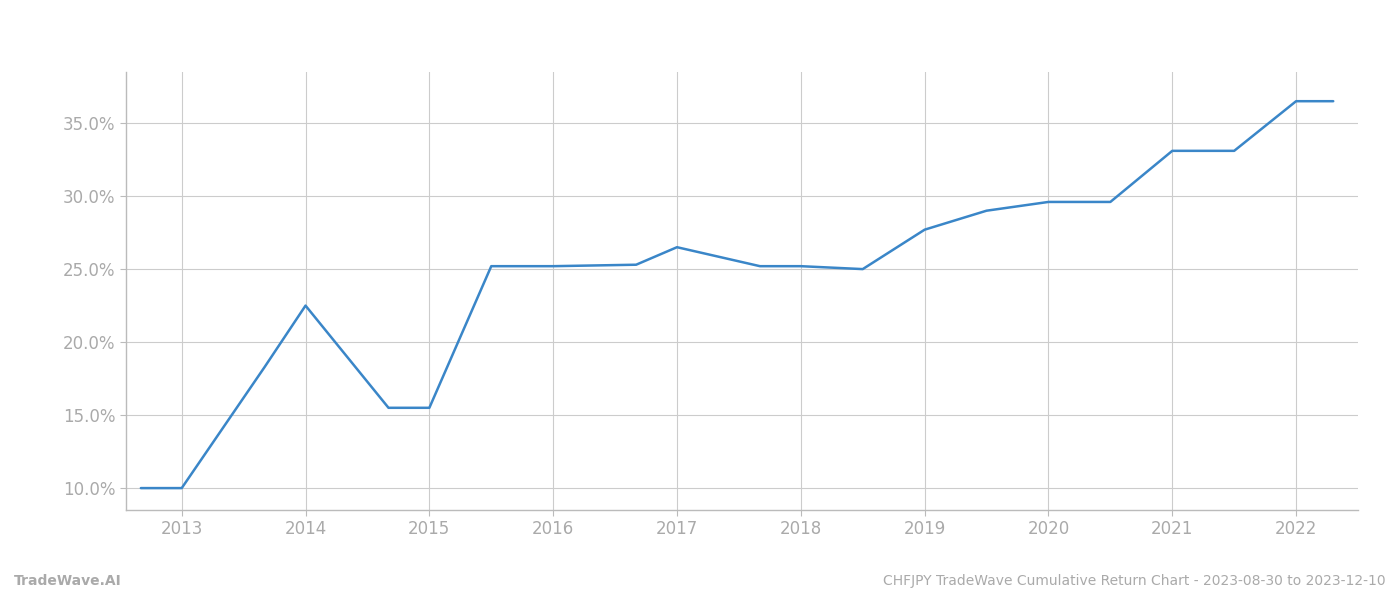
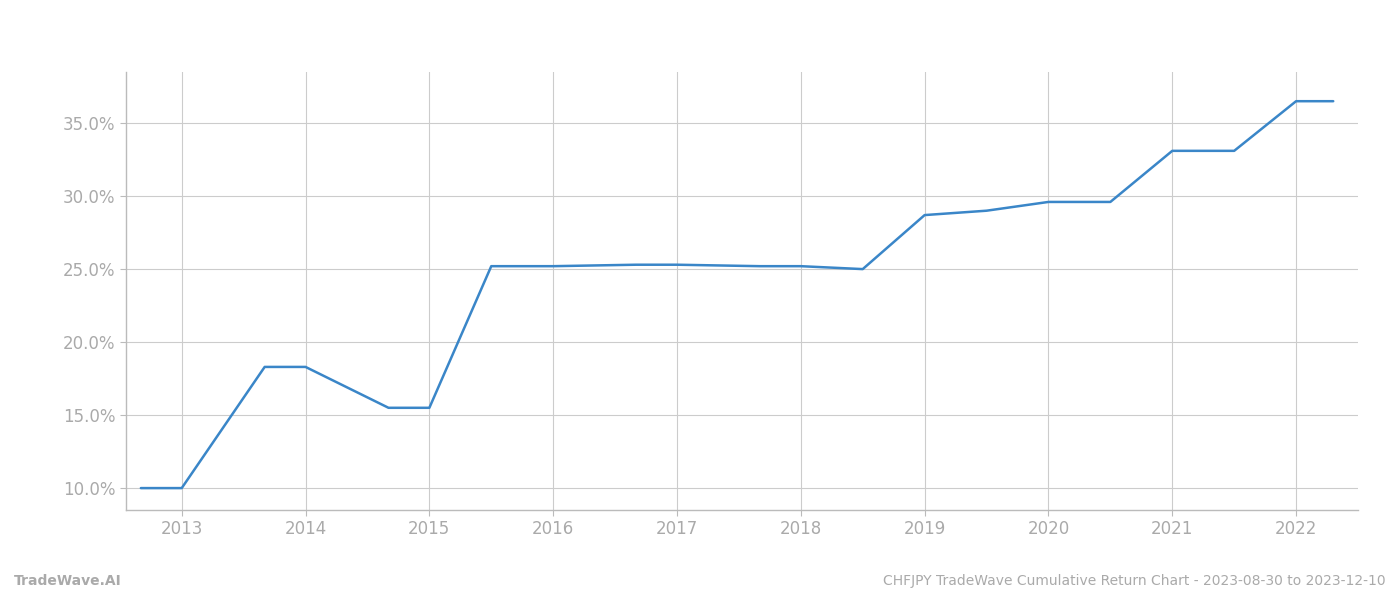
2014: 22.5% -> 18.3%
2017: 26.5% -> 25.3%
2019: 27.7% -> 28.7%
